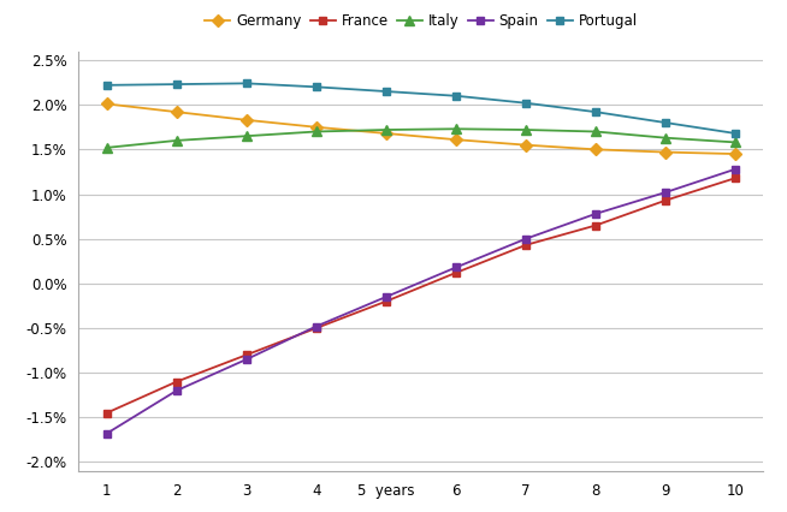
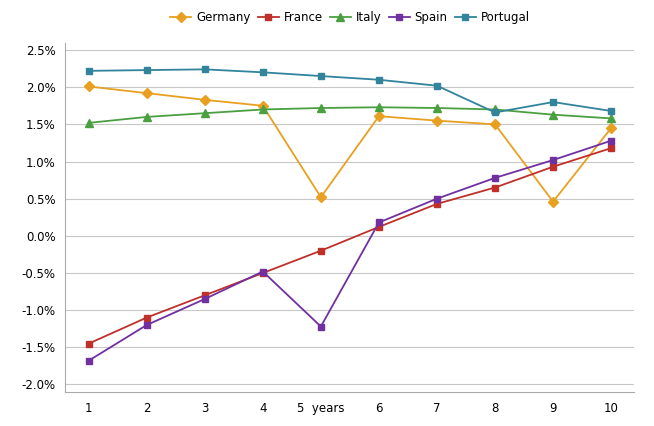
Germany/5 years: 1.68% -> 0.52%
Spain/5 years: -0.15% -> -1.22%
Portugal/8: 1.92% -> 1.66%
Germany/9: 1.47% -> 0.46%
